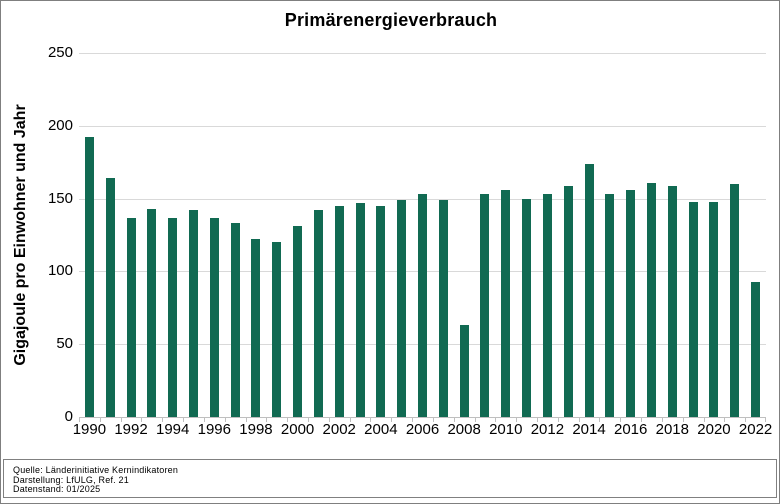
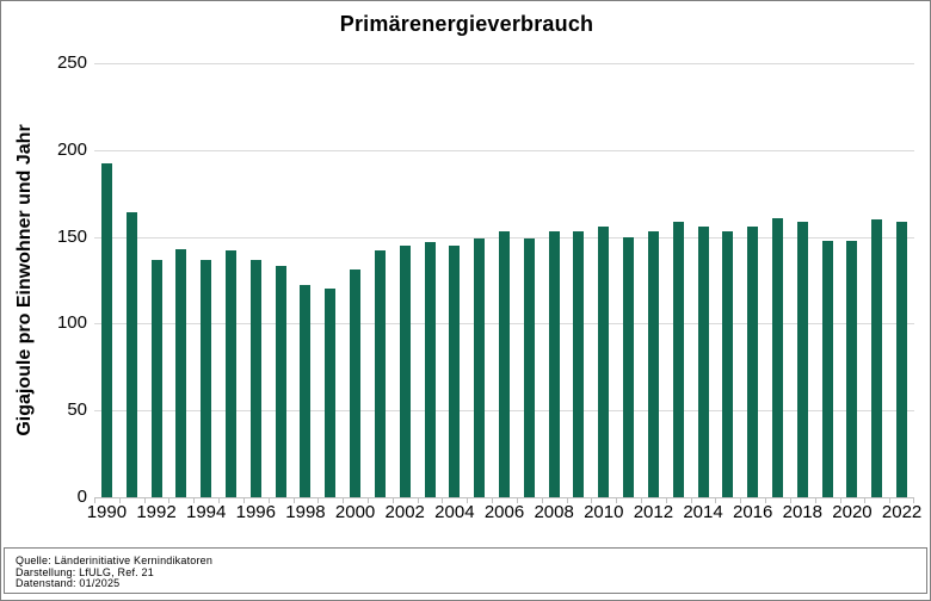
2008: 63 -> 153
2014: 174 -> 156
2022: 93 -> 159
